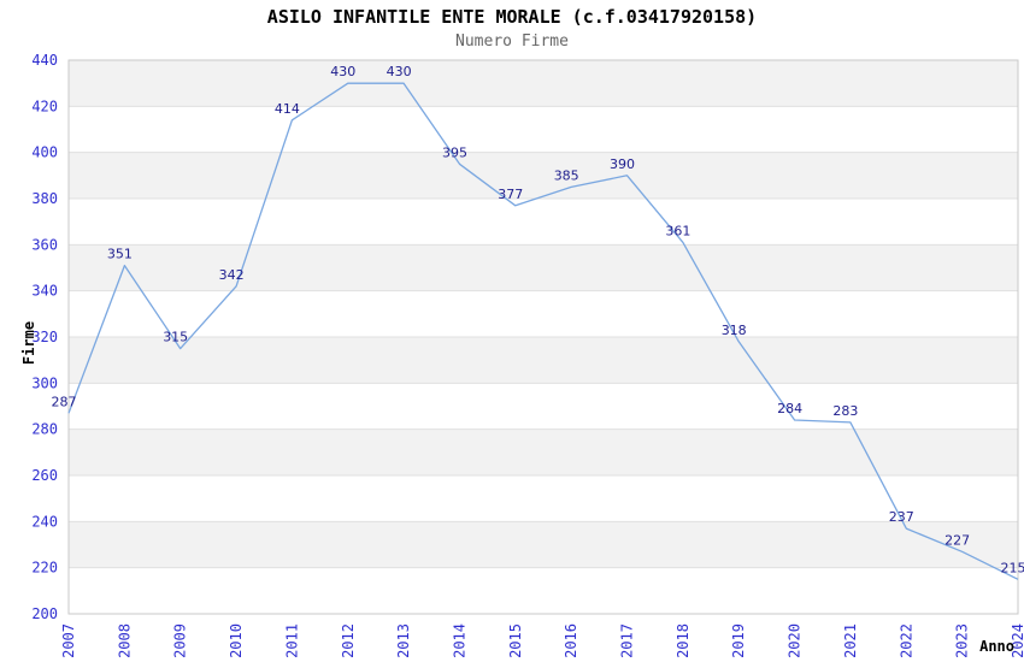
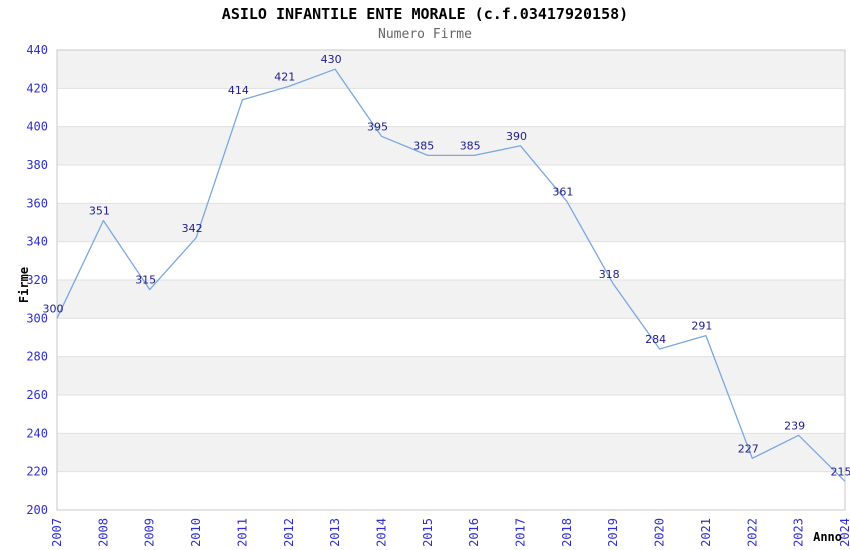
2007: 287 -> 300
2012: 430 -> 421
2015: 377 -> 385
2021: 283 -> 291
2022: 237 -> 227
2023: 227 -> 239
